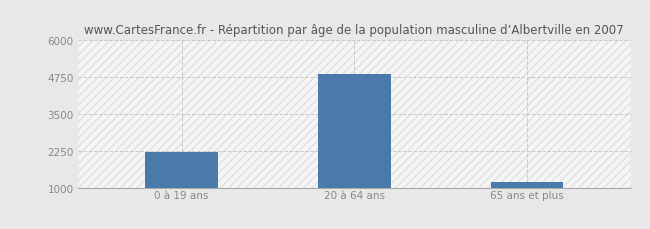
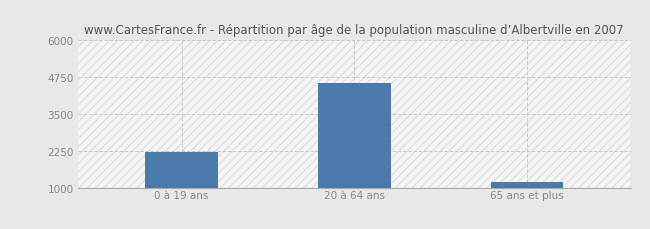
20 à 64 ans: 4850 -> 4550
